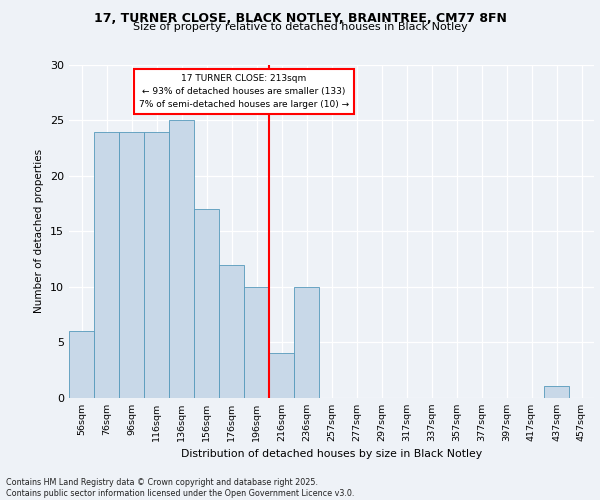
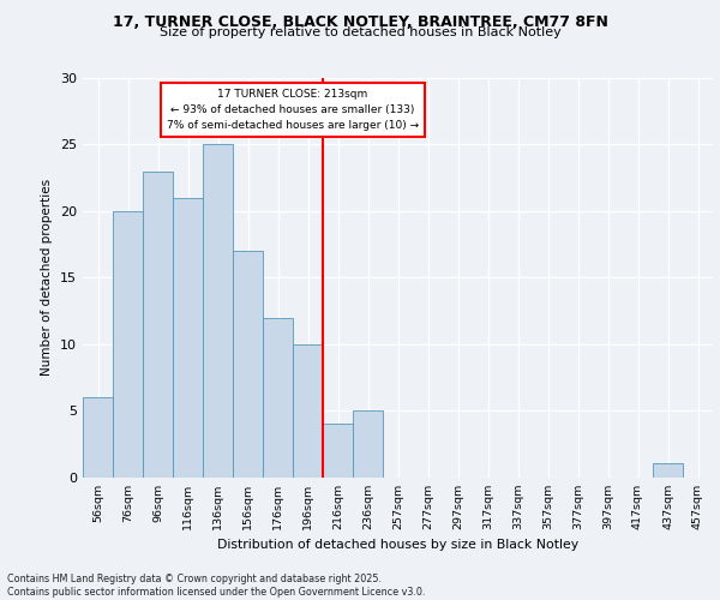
76sqm: 24 -> 20
96sqm: 24 -> 23
116sqm: 24 -> 21
236sqm: 10 -> 5
